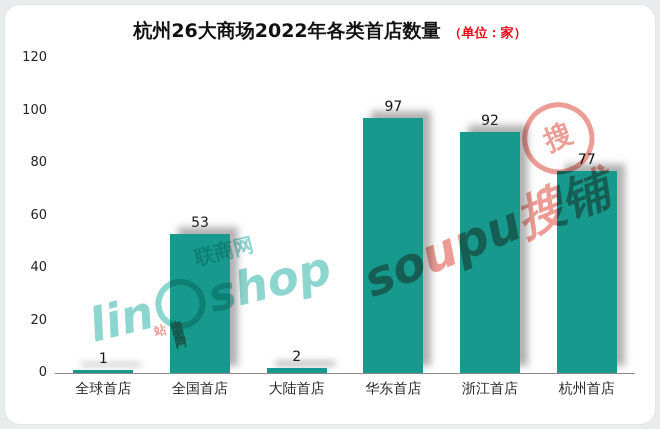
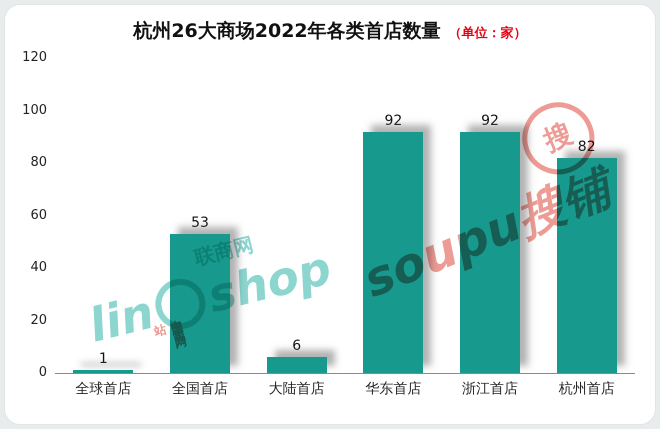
大陆首店: 2 -> 6
华东首店: 97 -> 92
杭州首店: 77 -> 82
